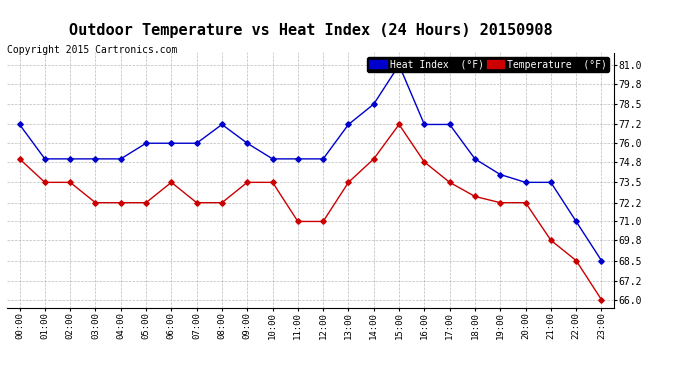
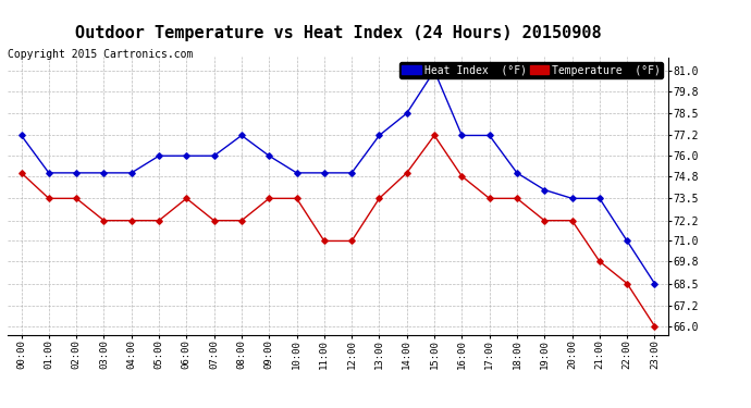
Temperature (°F)/18:00: 72.6 -> 73.5
